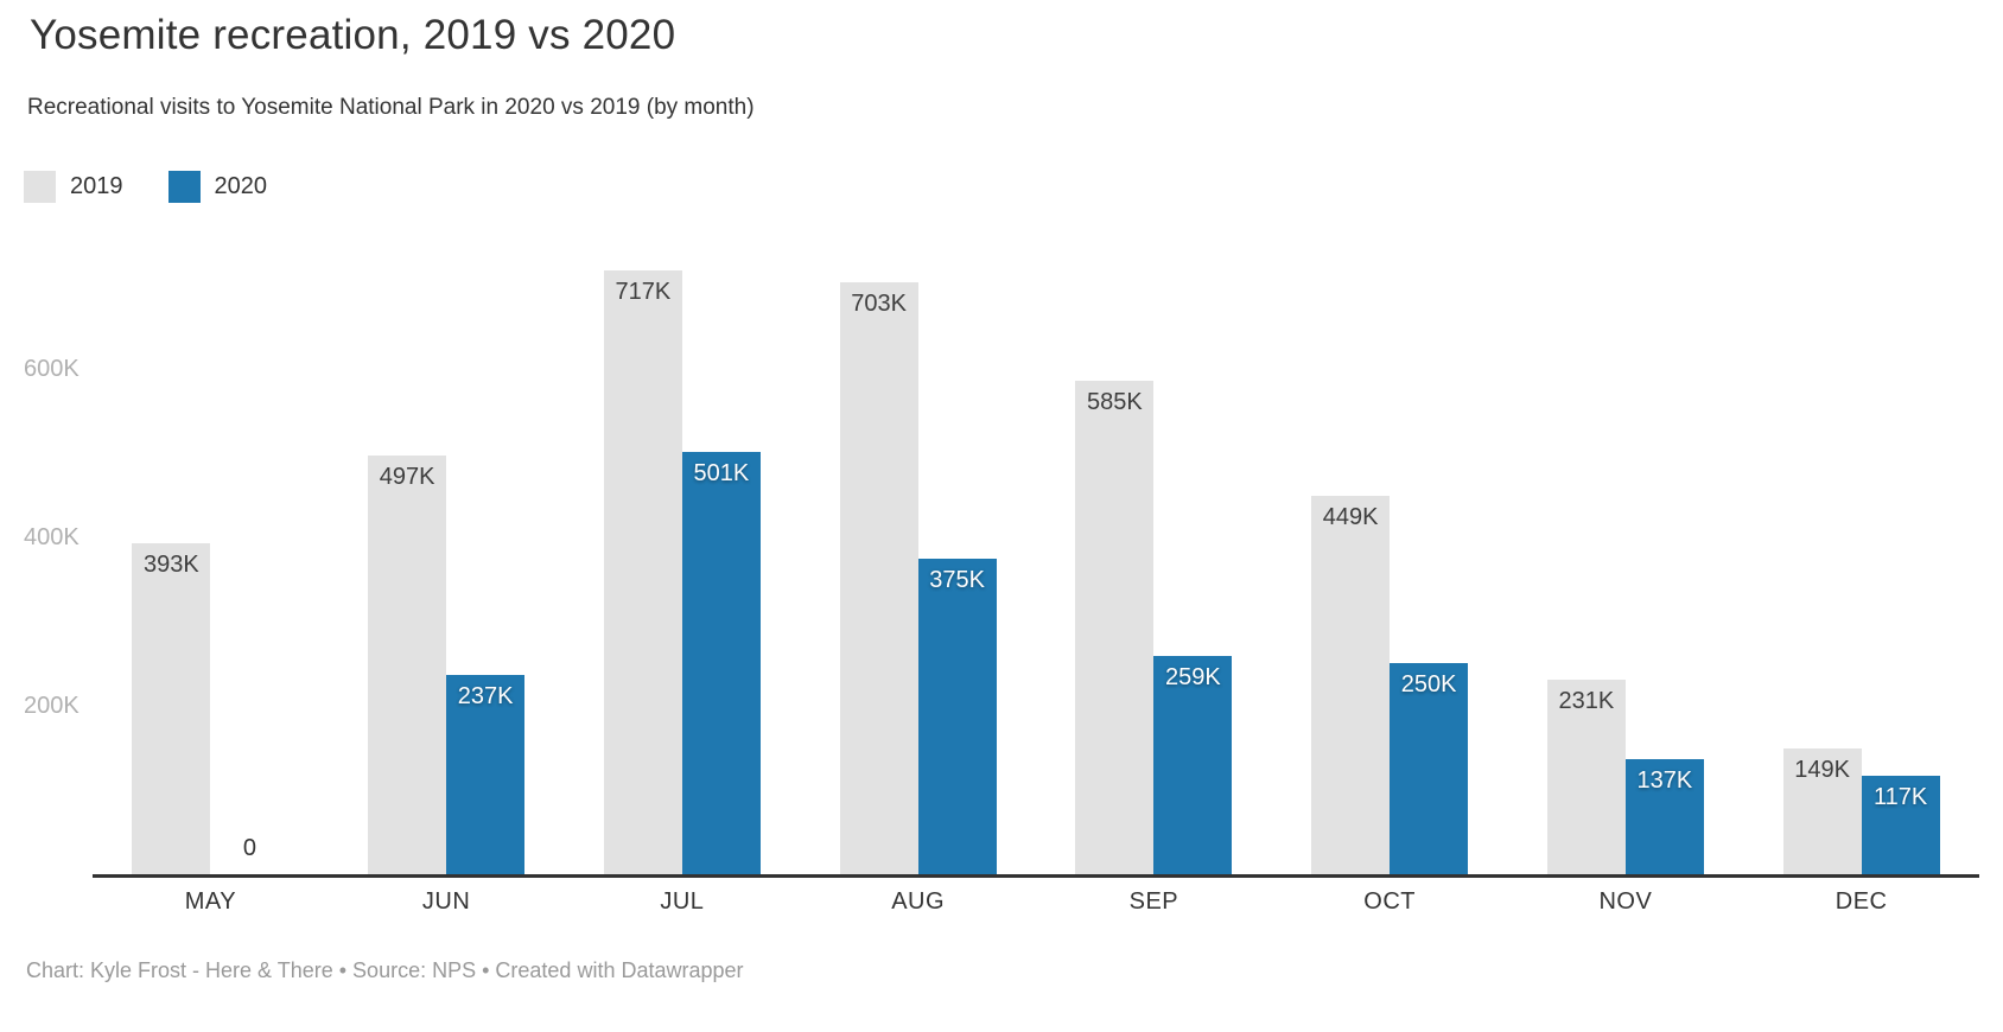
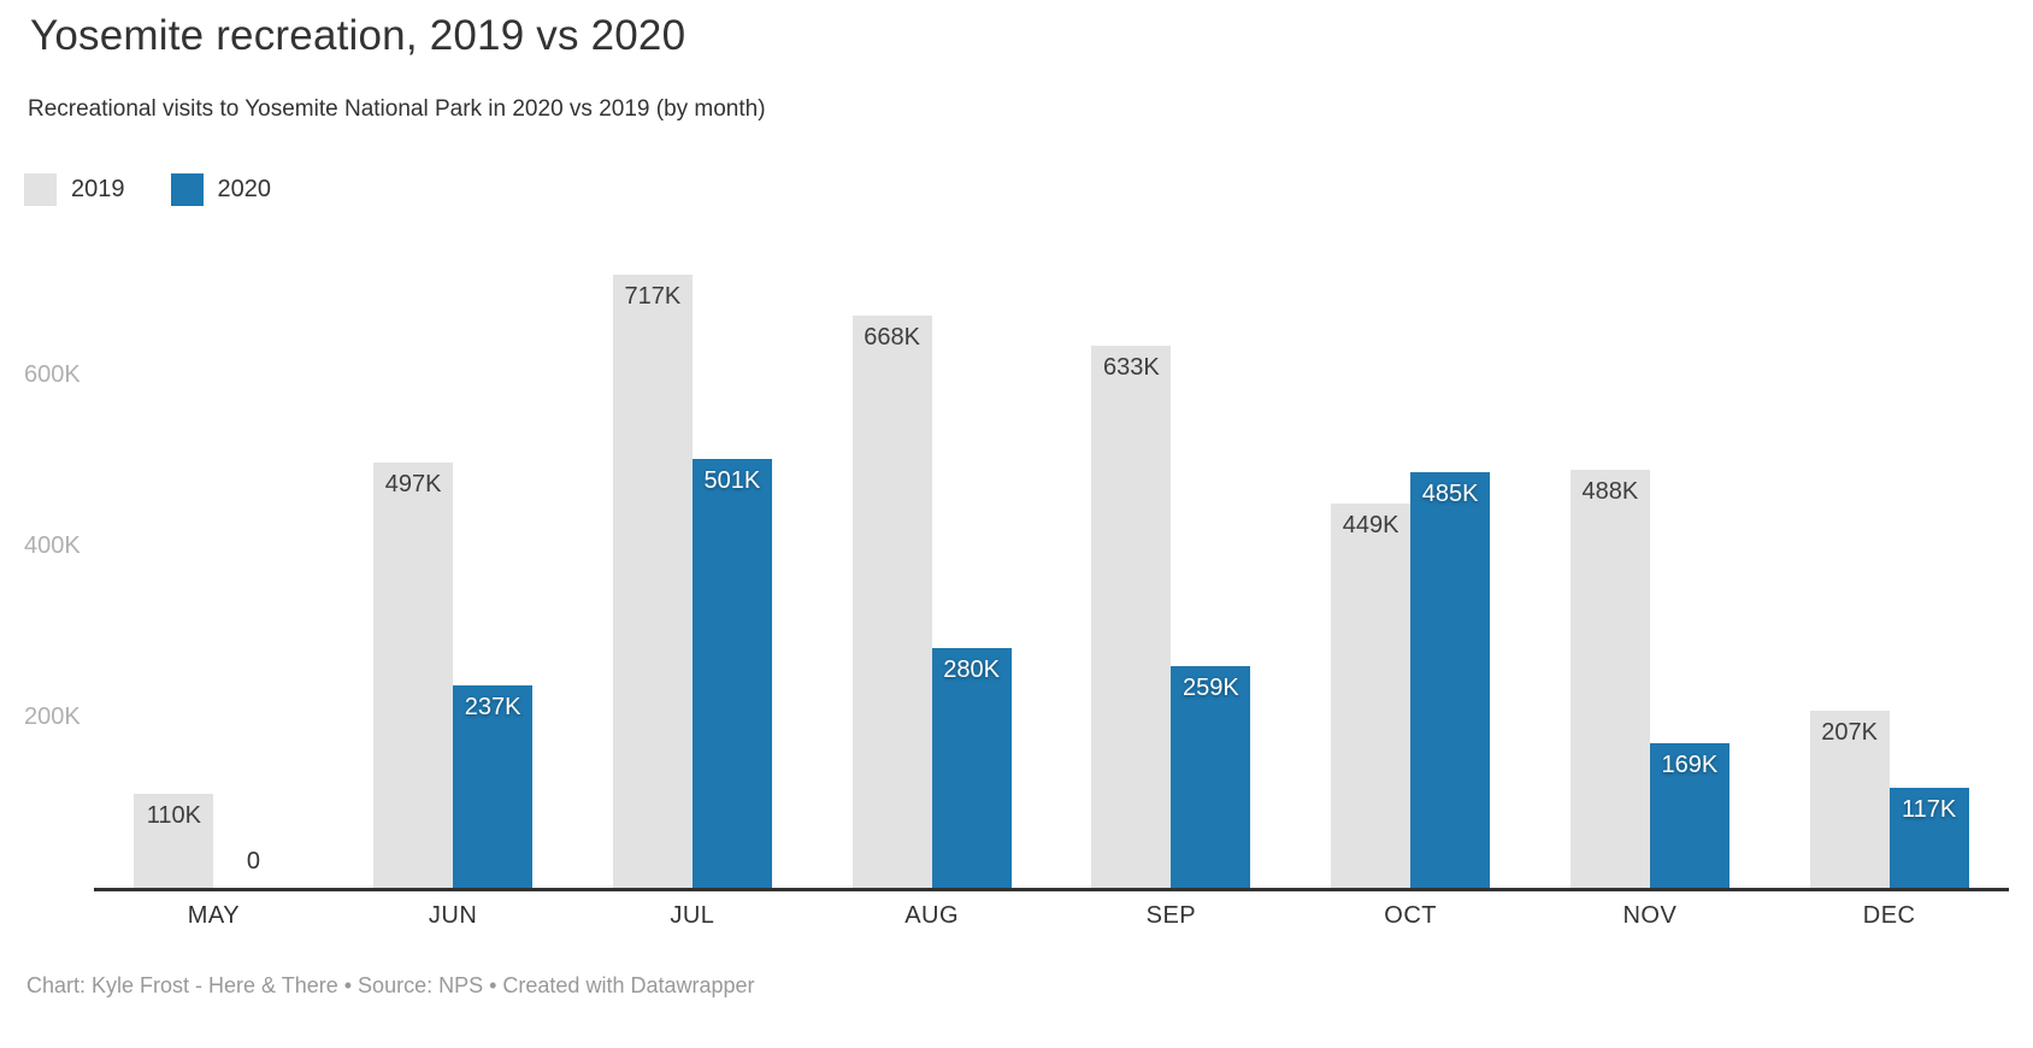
2019/MAY: 393K -> 110K
2019/AUG: 703K -> 668K
2020/AUG: 375K -> 280K
2019/SEP: 585K -> 633K
2020/OCT: 250K -> 485K
2019/NOV: 231K -> 488K
2020/NOV: 137K -> 169K
2019/DEC: 149K -> 207K
